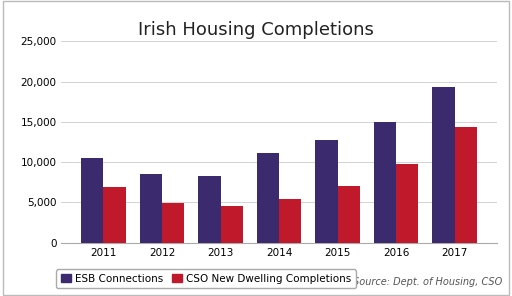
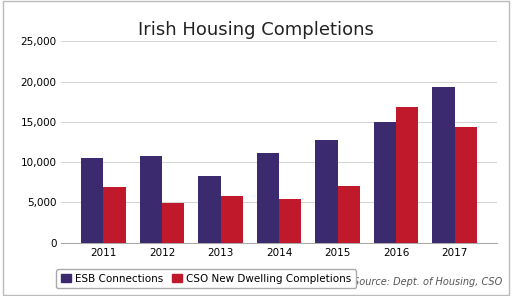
ESB Connections/2012: 8,500 -> 10,800
CSO New Dwelling Completions/2013: 4,600 -> 5,800
CSO New Dwelling Completions/2016: 9,800 -> 16,800
